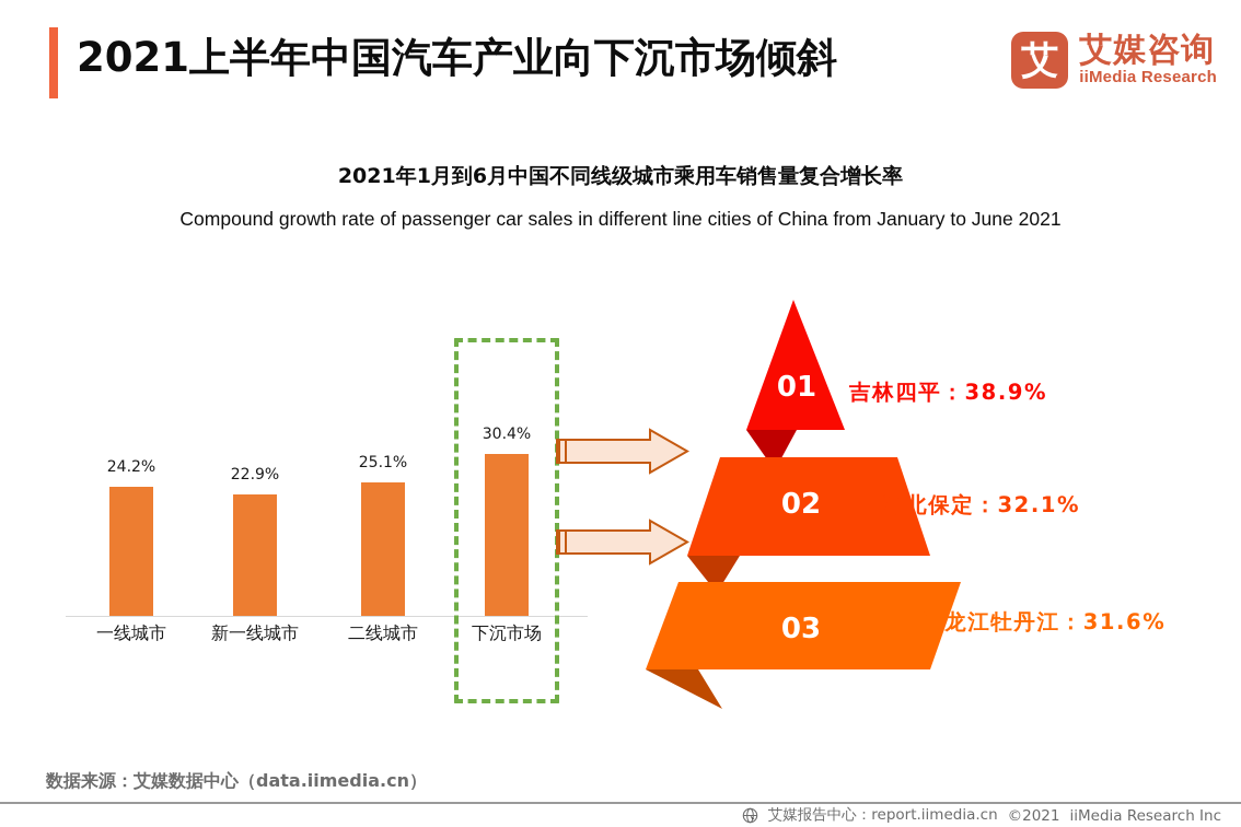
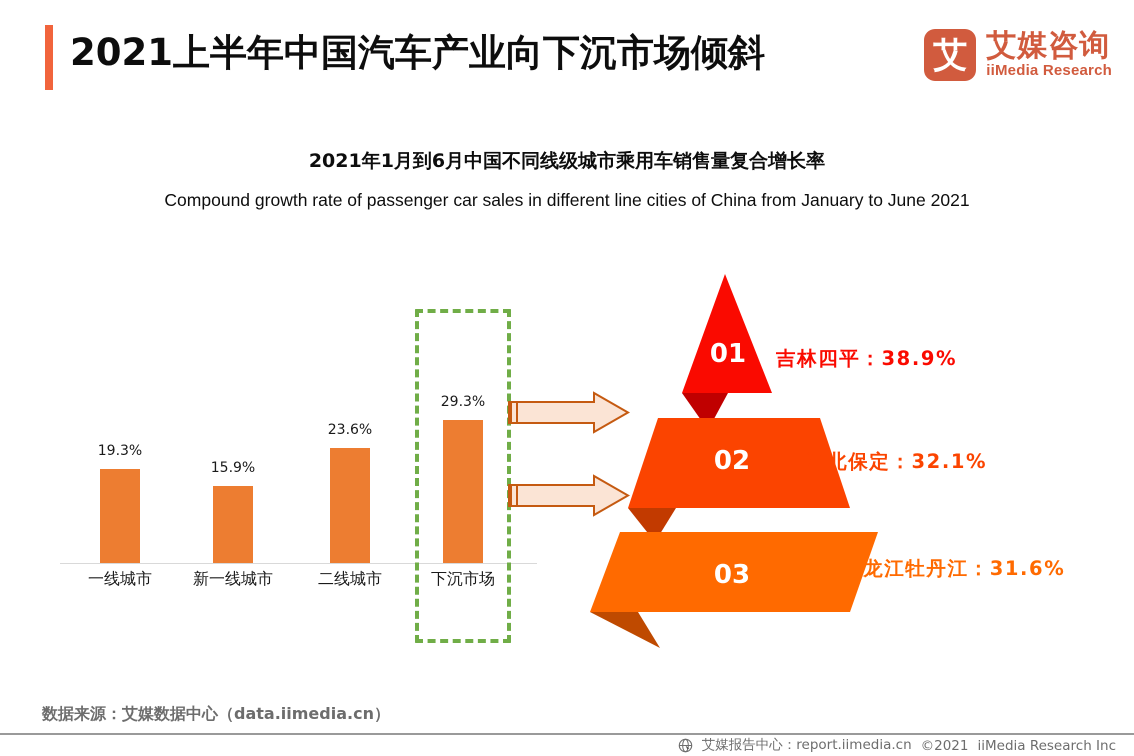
一线城市: 24.2% -> 19.3%
新一线城市: 22.9% -> 15.9%
二线城市: 25.1% -> 23.6%
下沉市场: 30.4% -> 29.3%
